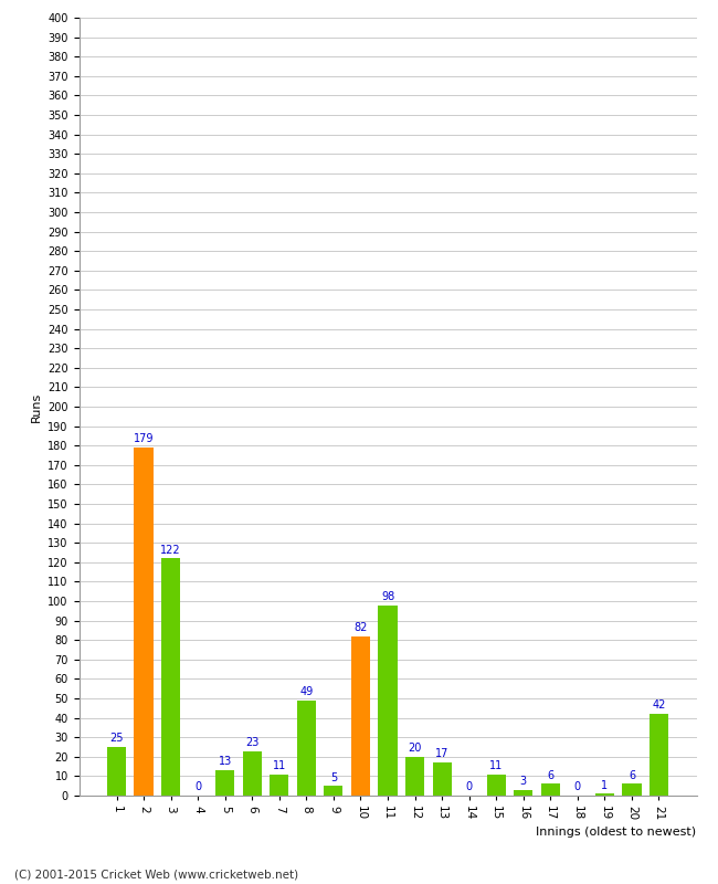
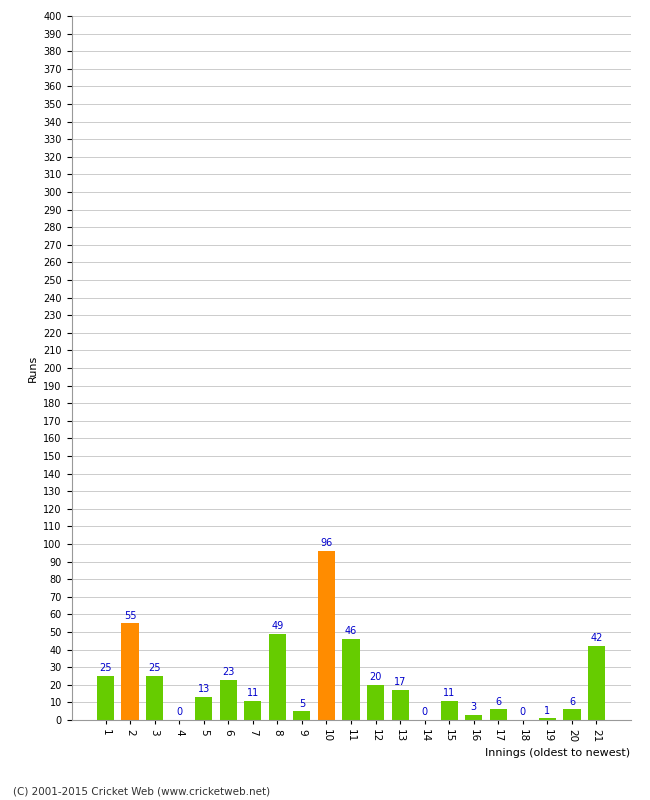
2: 179 -> 55
3: 122 -> 25
10: 82 -> 96
11: 98 -> 46
